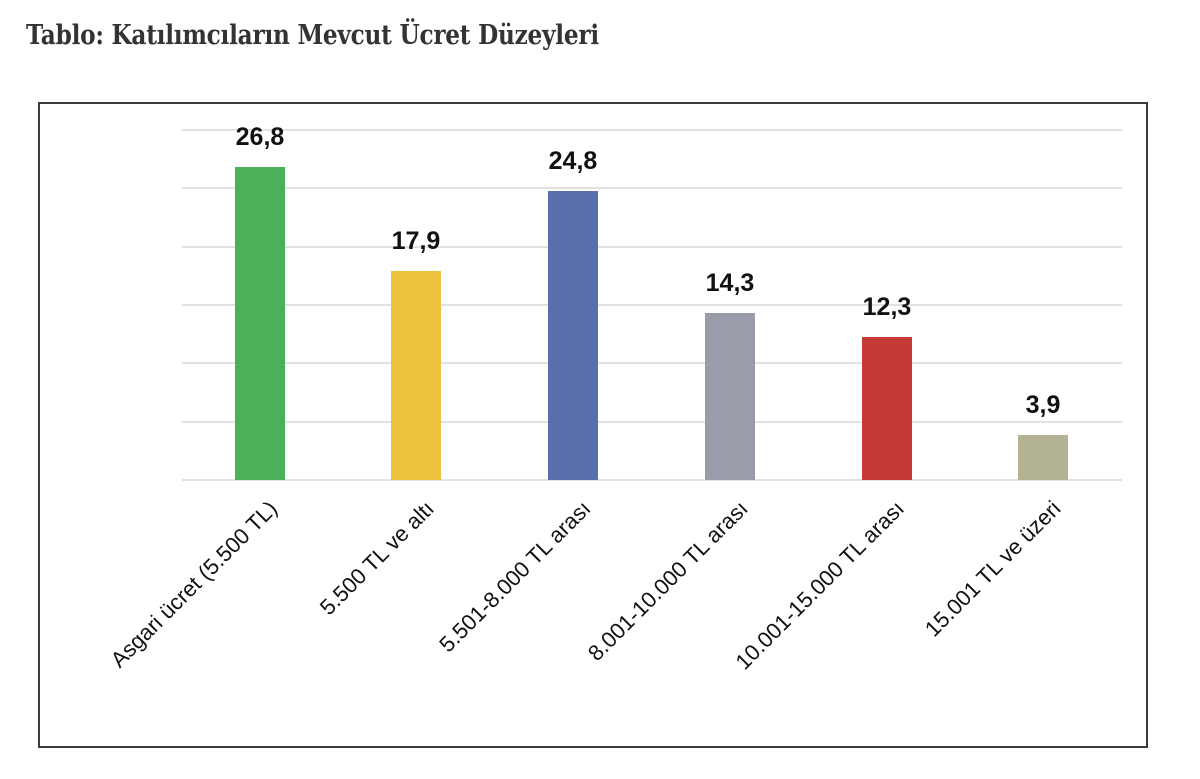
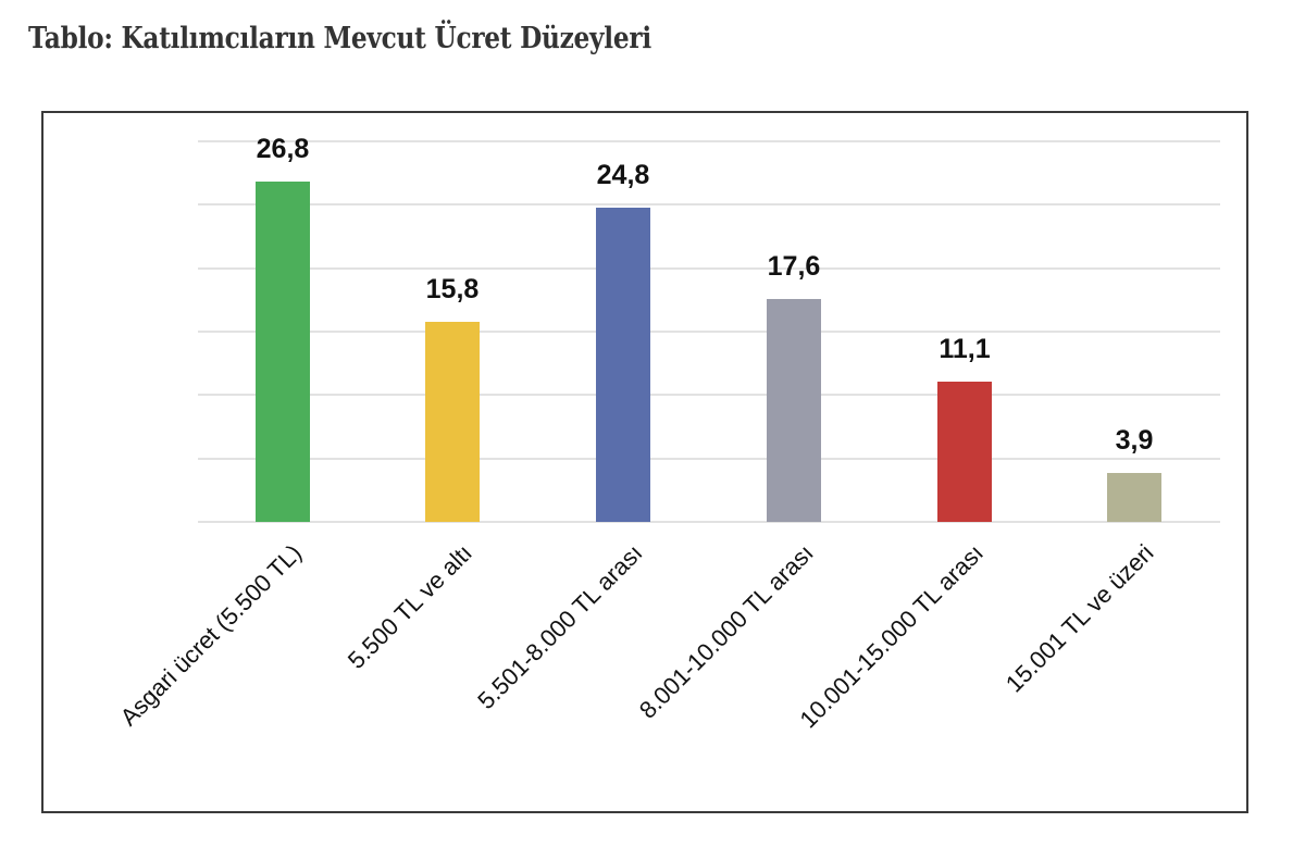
5.500 TL ve altı: 17,9 -> 15,8
8.001-10.000 TL arası: 14,3 -> 17,6
10.001-15.000 TL arası: 12,3 -> 11,1
